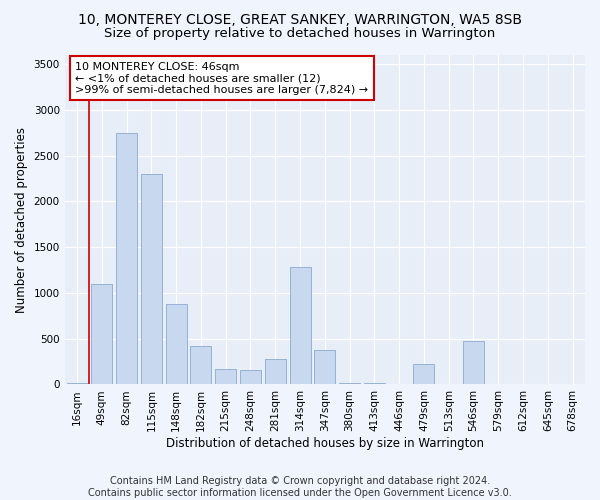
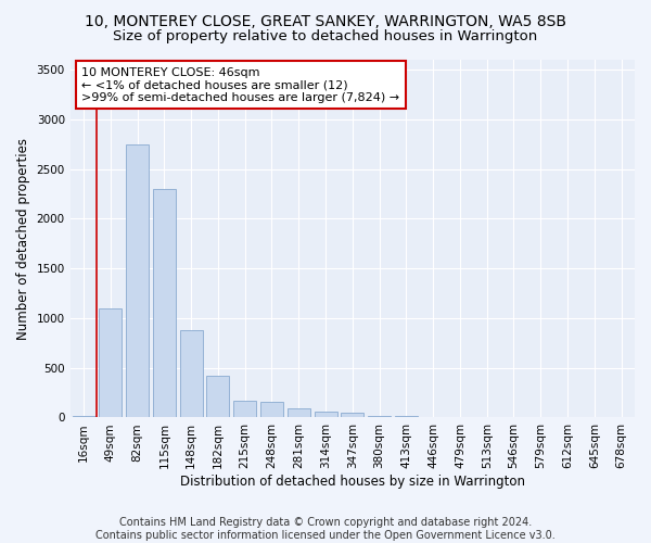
281sqm: 280 -> 100
314sqm: 1280 -> 60
347sqm: 380 -> 50
479sqm: 220 -> 0
546sqm: 480 -> 0
